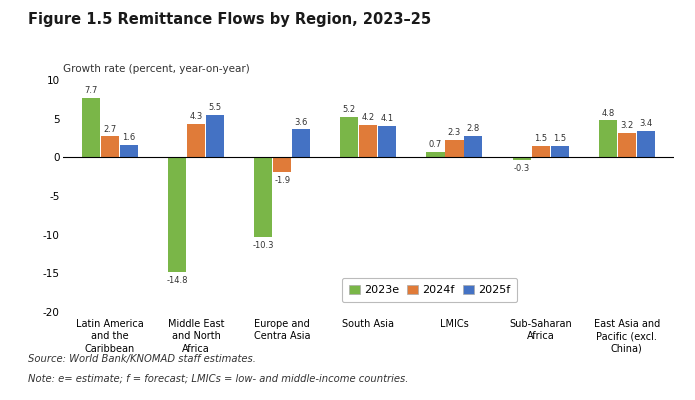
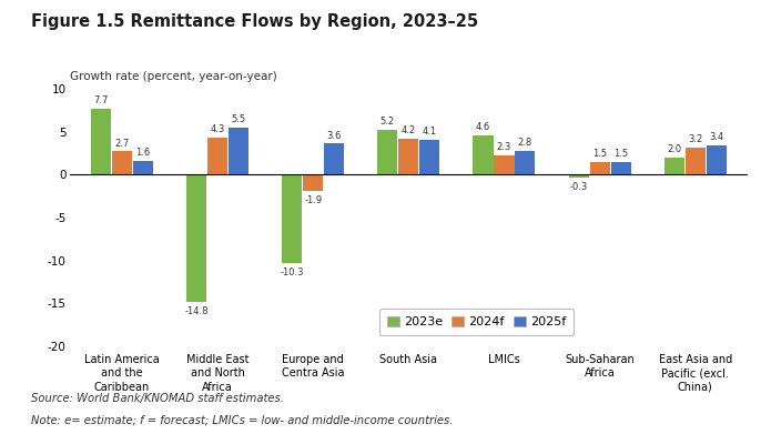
2023e/LMICs: 0.7 -> 4.6
2023e/East Asia and Pacific (excl. China): 4.8 -> 2.0
